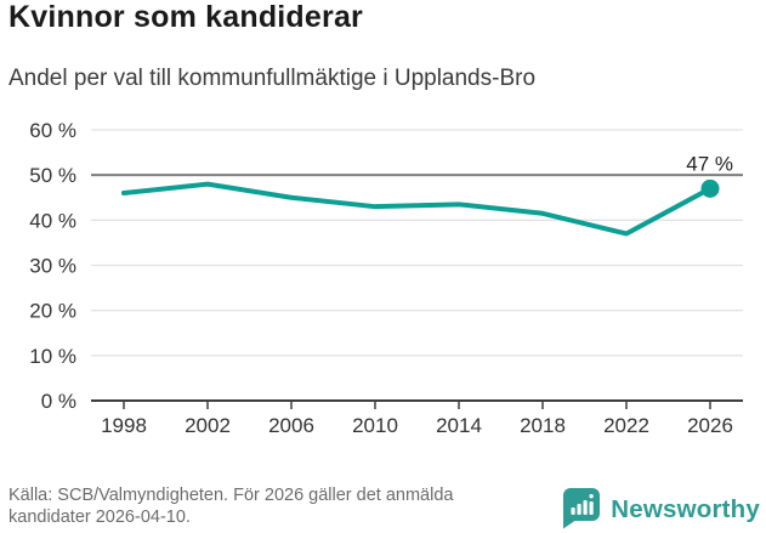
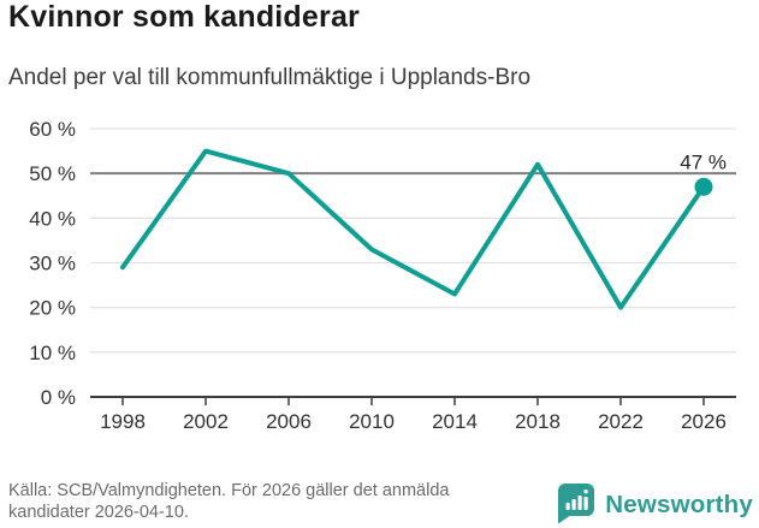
1998: 46% -> 29%
2002: 48% -> 55%
2006: 45% -> 50%
2010: 43% -> 33%
2014: 44% -> 23%
2018: 42% -> 52%
2022: 37% -> 20%
